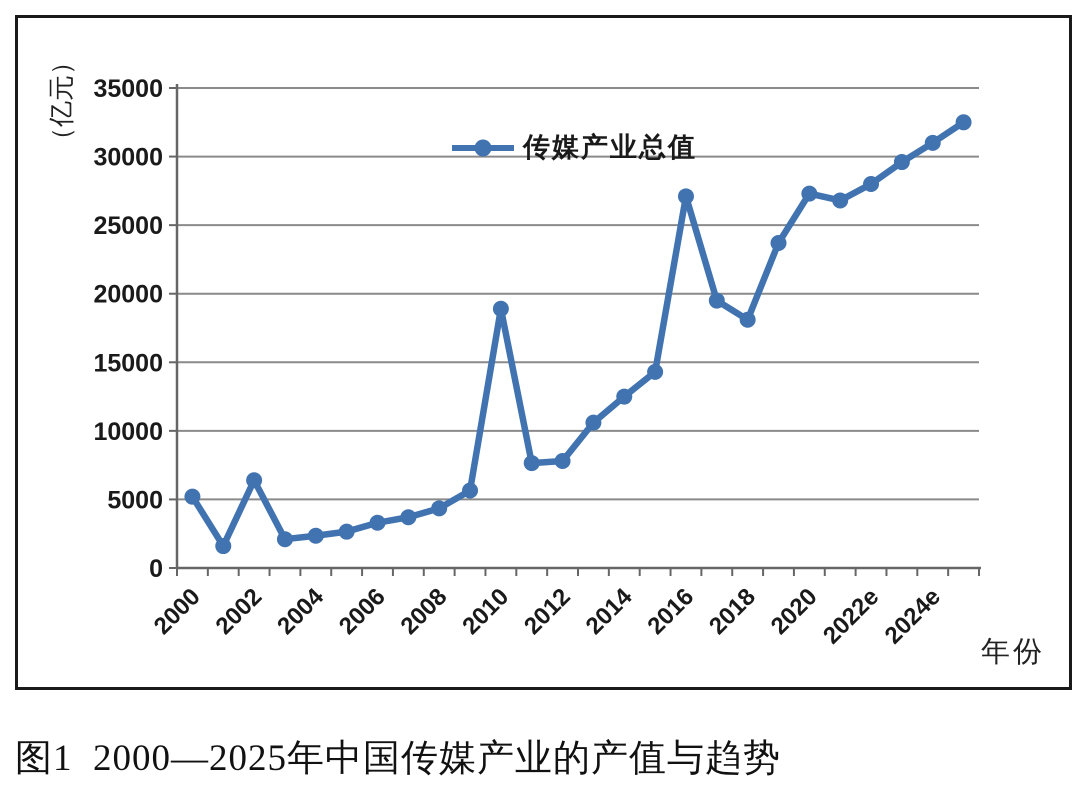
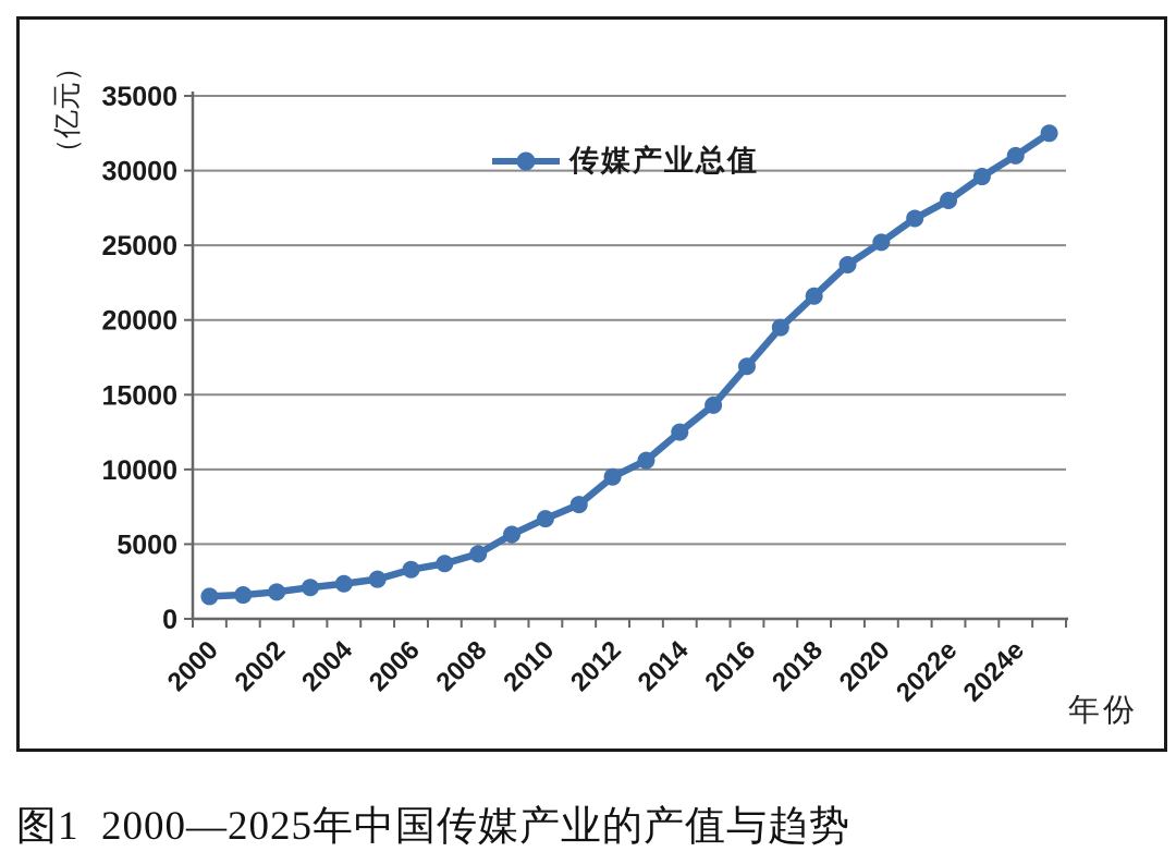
2000: 5200 -> 1500
2002: 6400 -> 1800
2010: 18900 -> 6700
2012: 7800 -> 9500
2016: 27100 -> 16900
2018: 18100 -> 21600
2020: 27300 -> 25200
